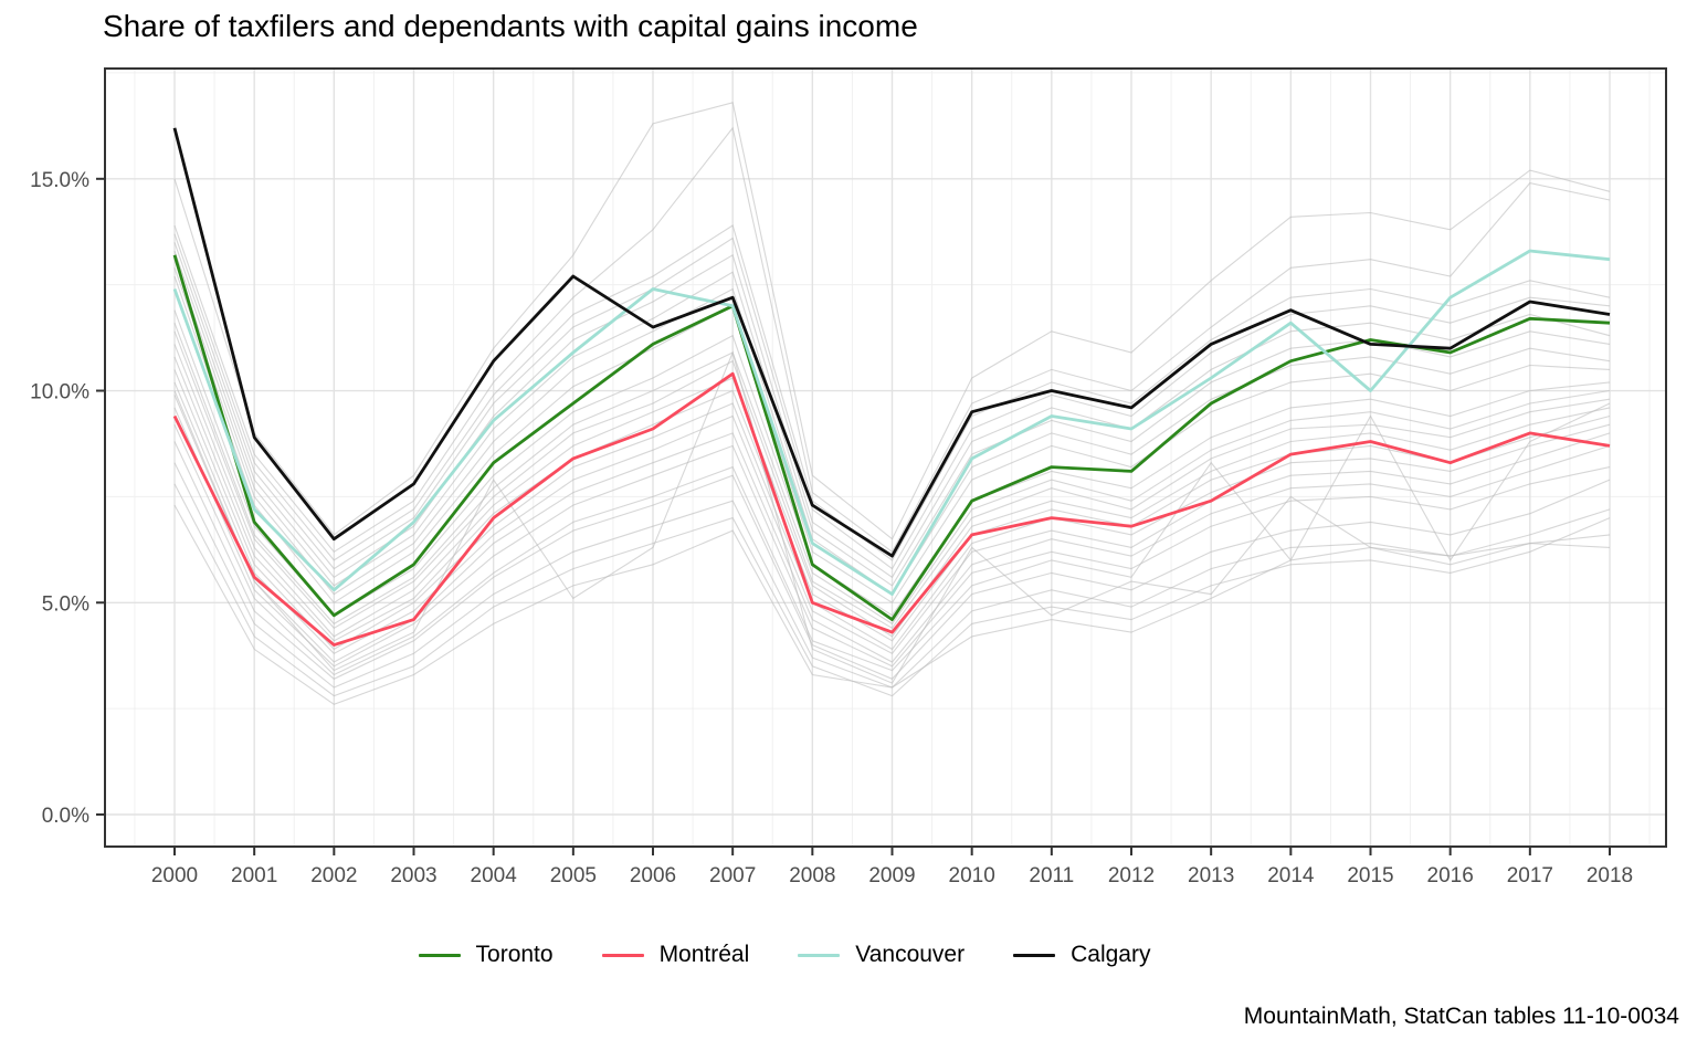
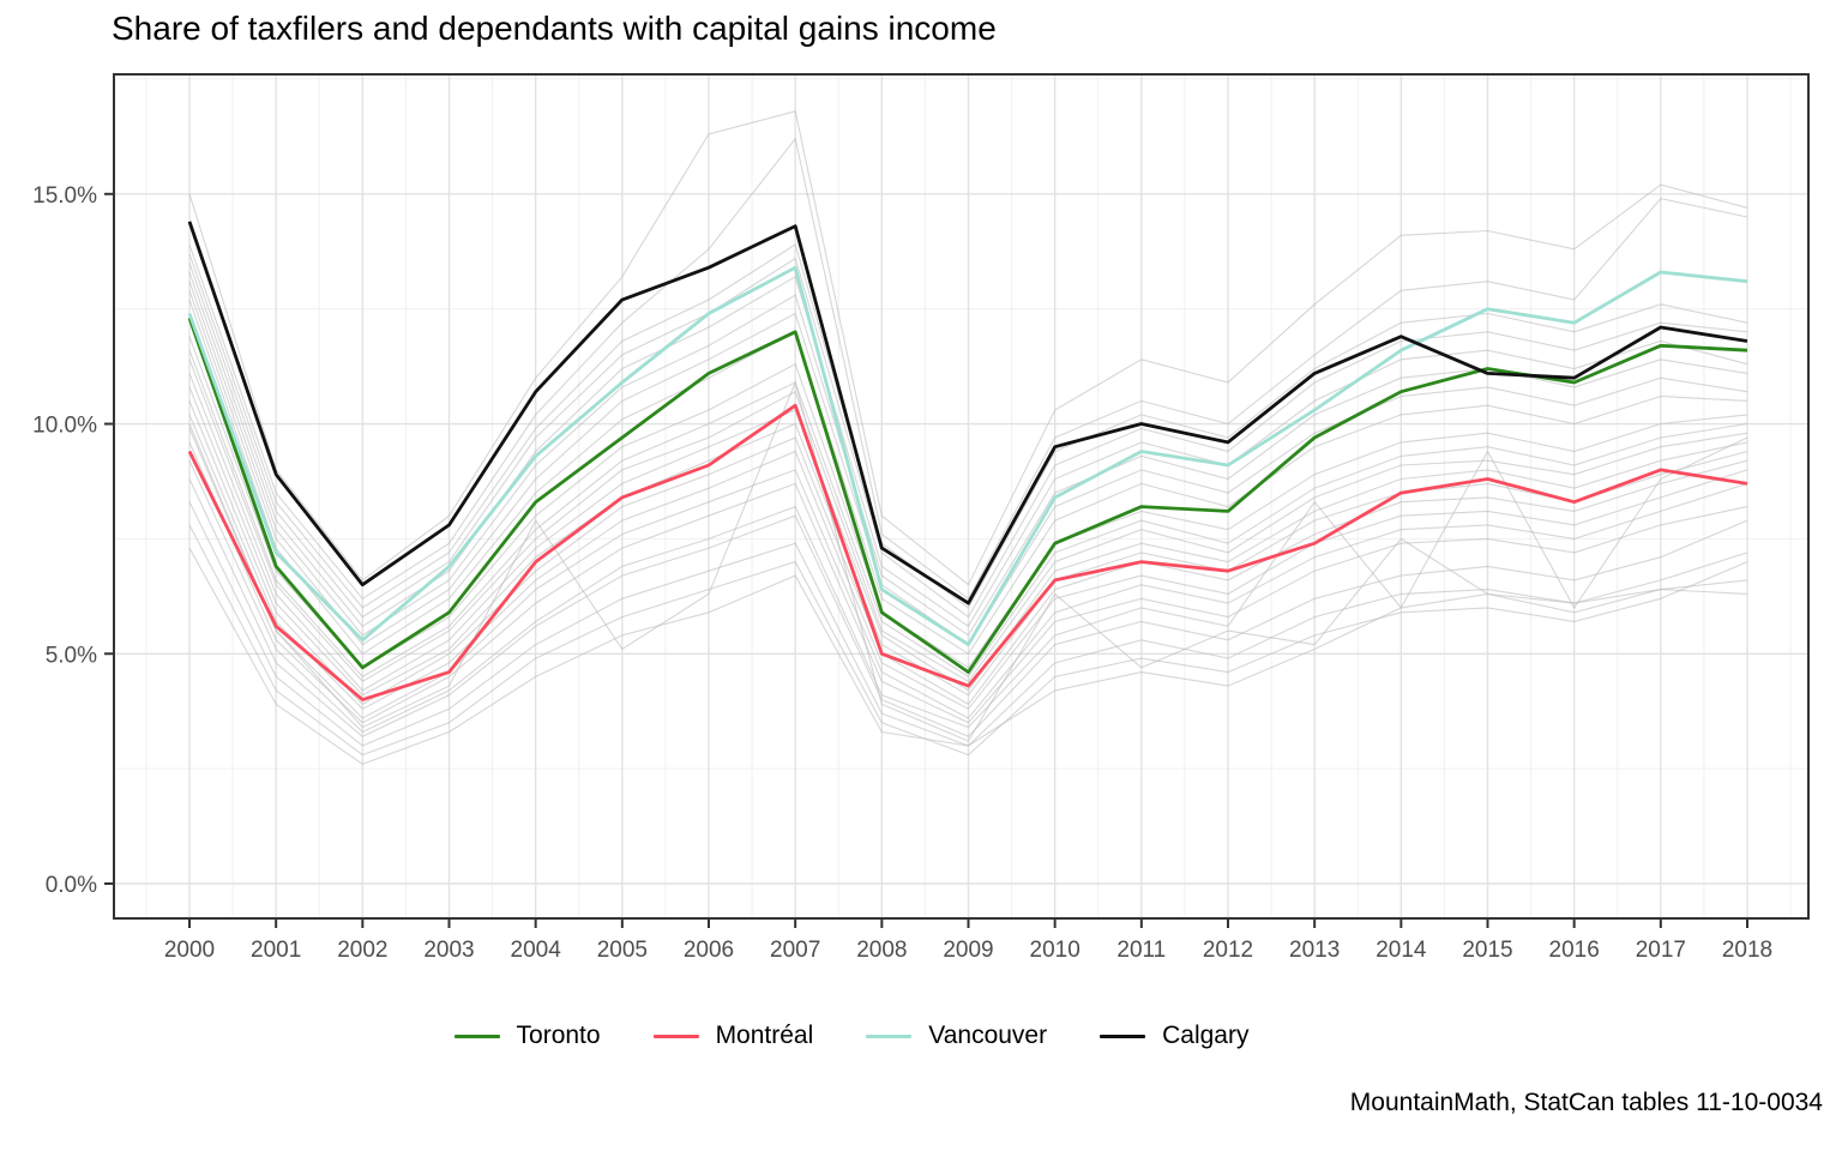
Toronto/2000: 13.2% -> 12.3%
Calgary/2000: 16.2% -> 14.4%
Calgary/2006: 11.5% -> 13.4%
Vancouver/2007: 12.0% -> 13.4%
Calgary/2007: 12.2% -> 14.3%
Vancouver/2015: 10.0% -> 12.5%
